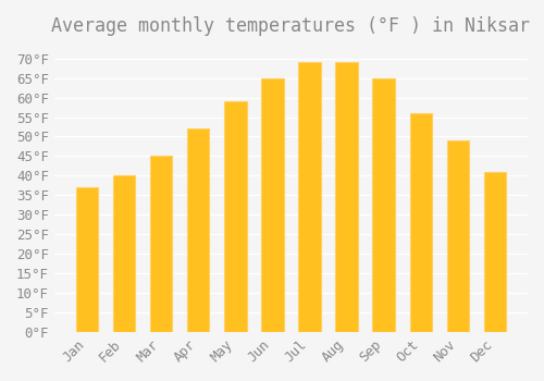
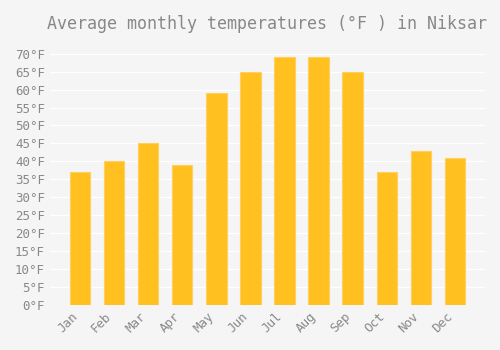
Apr: 52°F -> 39°F
Oct: 56°F -> 37°F
Nov: 49°F -> 43°F
